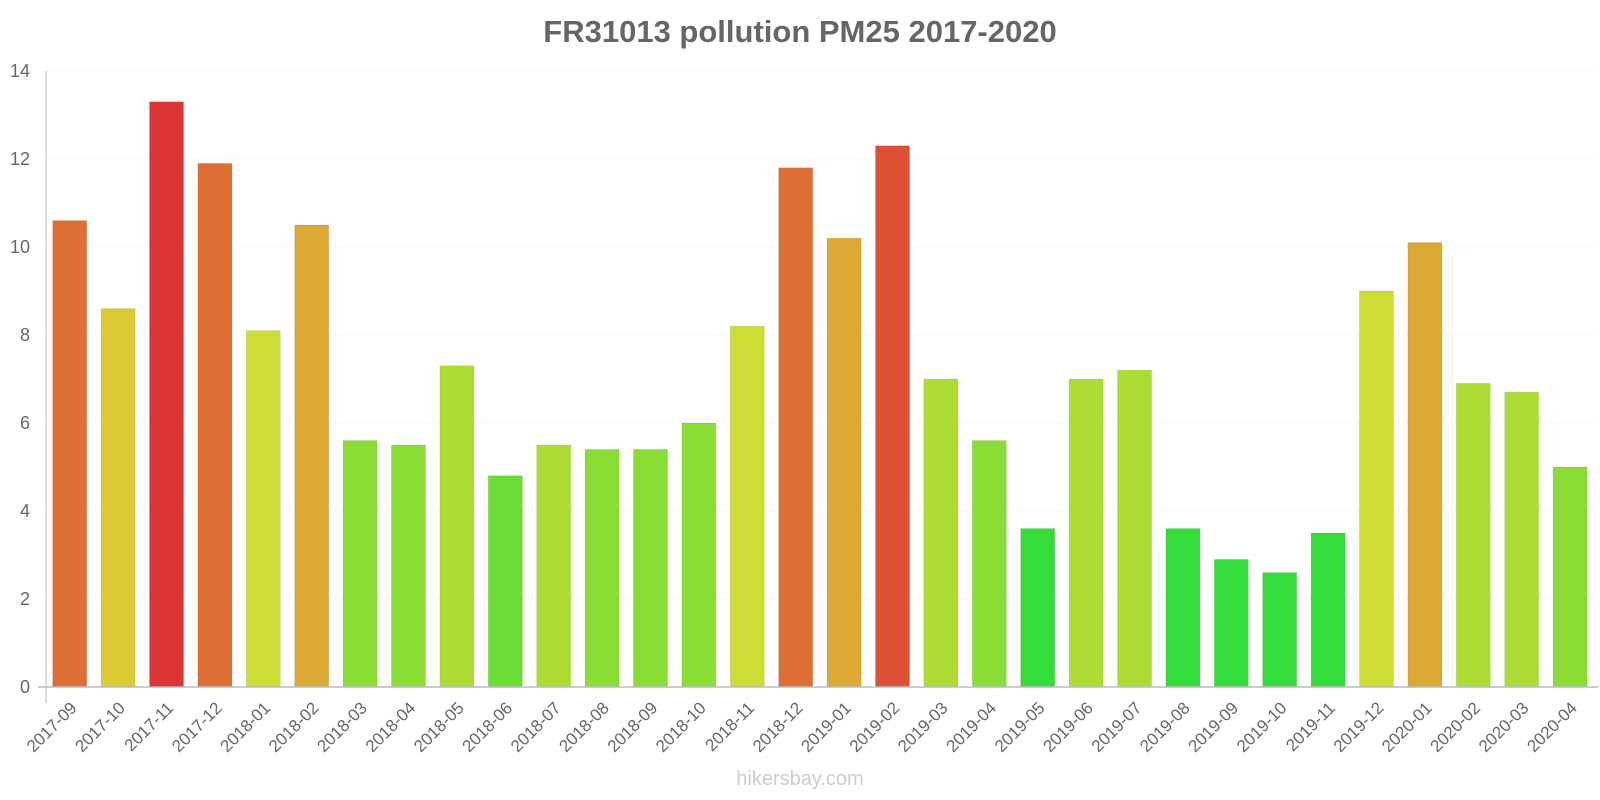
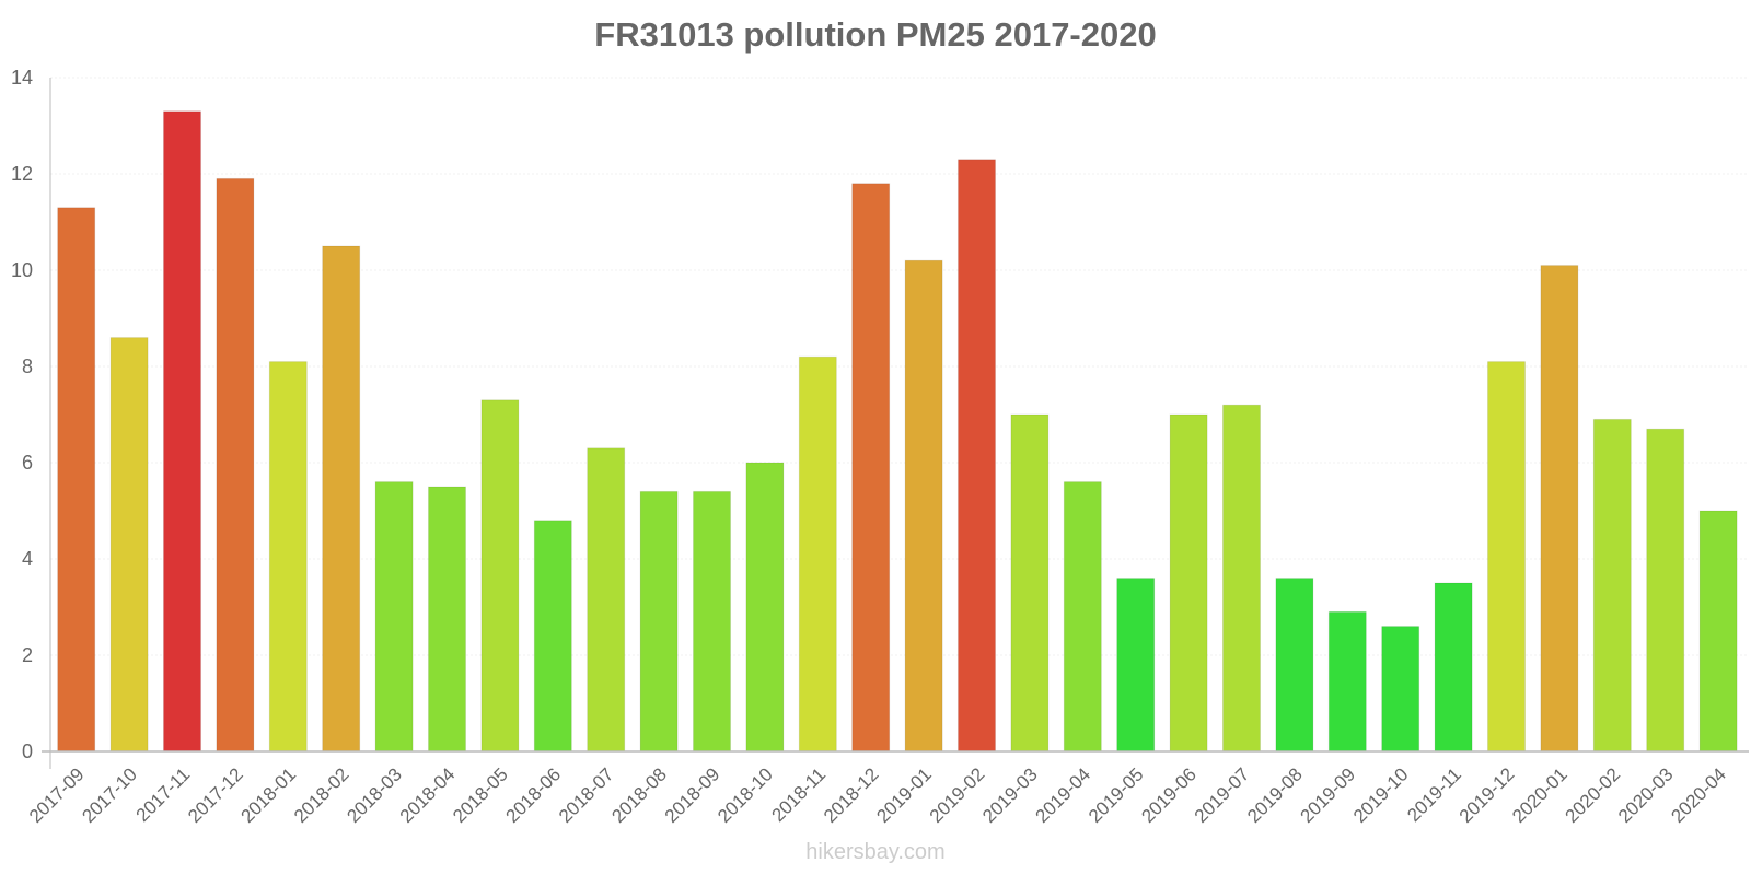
2017-09: 10.6 -> 11.3
2018-07: 5.5 -> 6.3
2019-12: 9.0 -> 8.1
